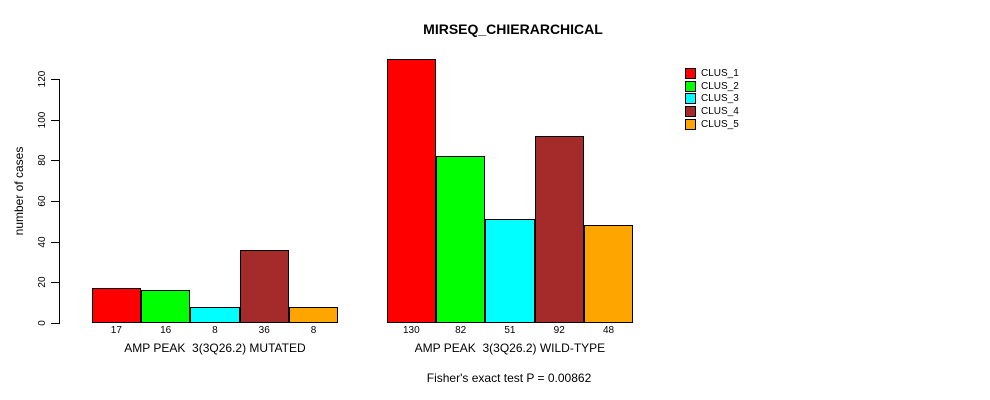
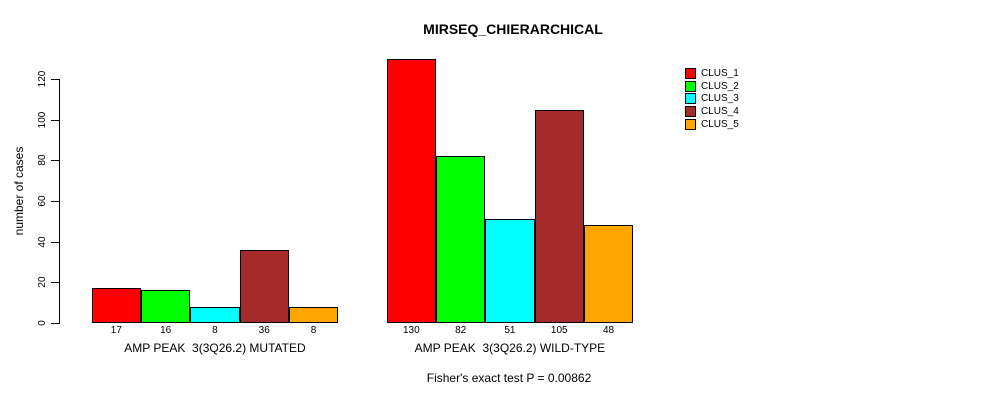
CLUS_4/AMP PEAK 3(3Q26.2) WILD-TYPE: 92 -> 105
